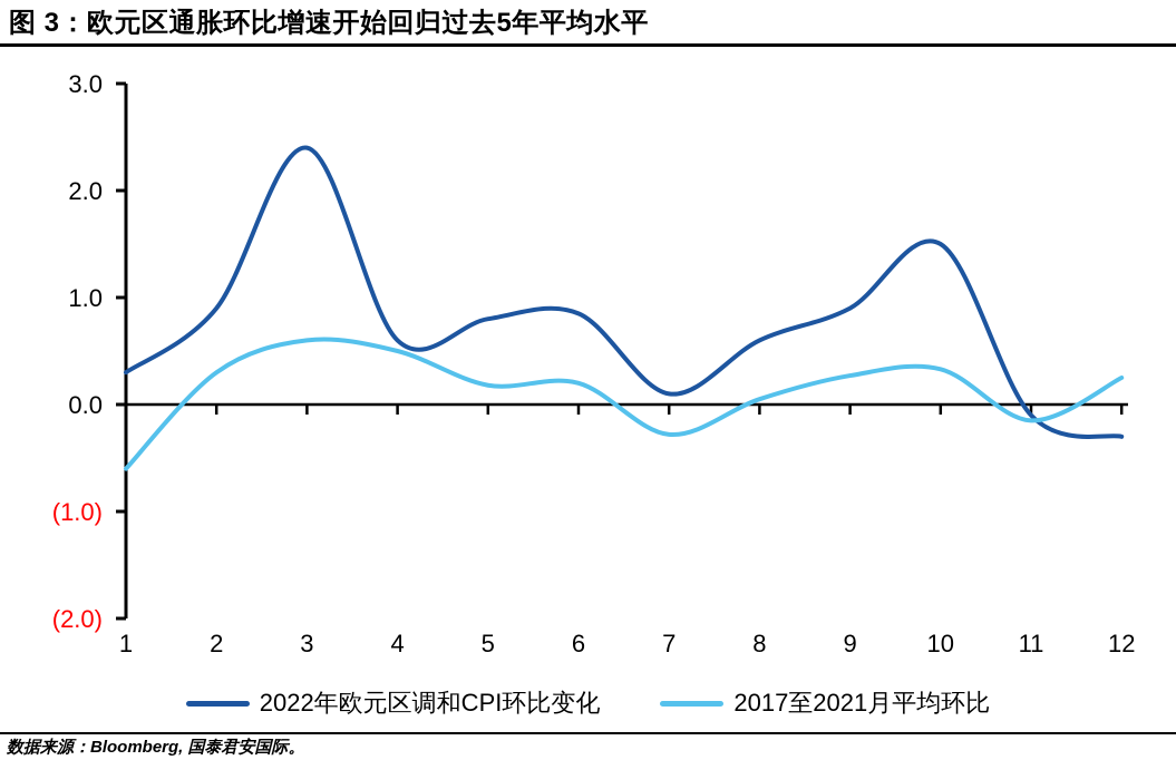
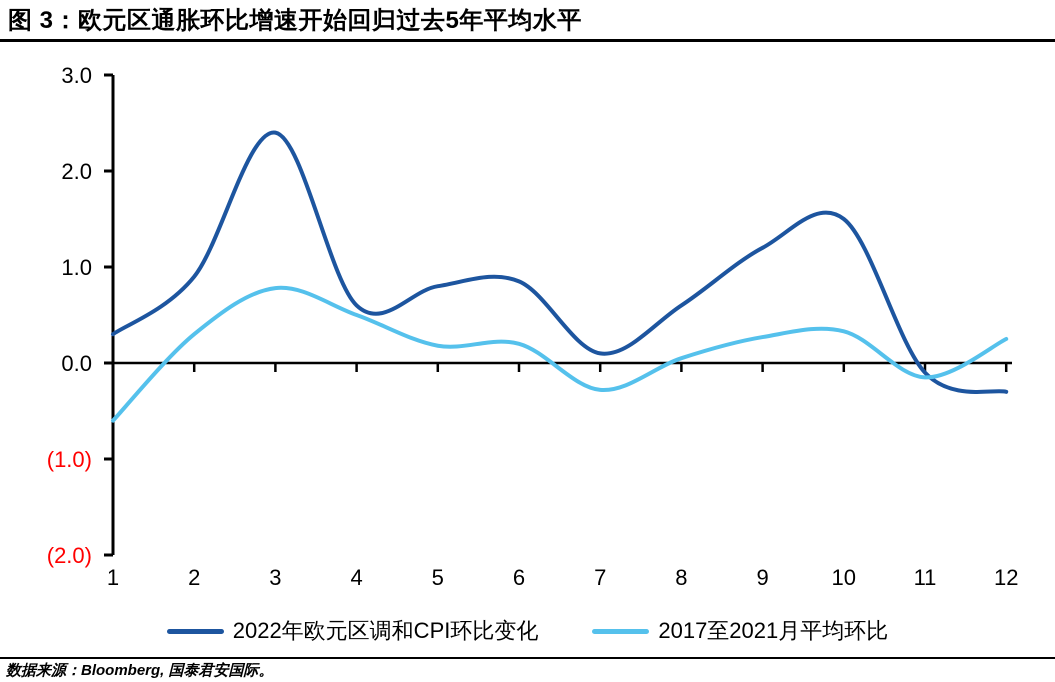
2017至2021月平均环比/3: 0.6 -> 0.8
2022年欧元区调和CPI环比变化/9: 0.9 -> 1.2
